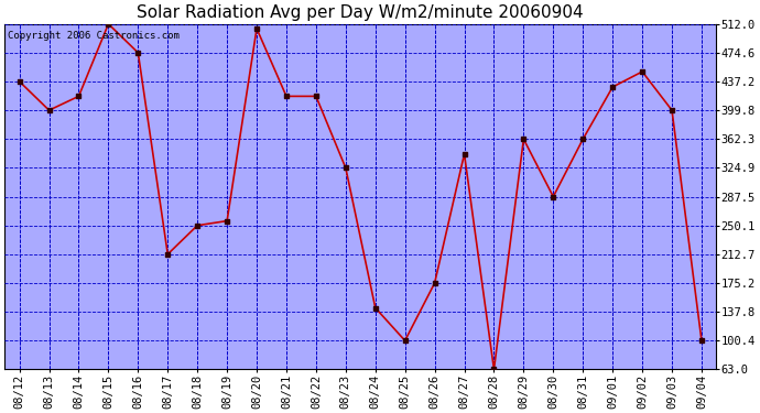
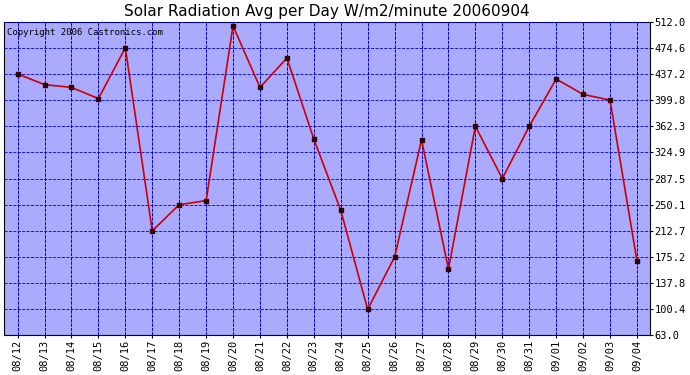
08/13: 400 -> 422
08/15: 512 -> 402
08/22: 418 -> 460
08/23: 325 -> 344
08/24: 143 -> 242
08/28: 63 -> 158
09/02: 450 -> 408
09/04: 100 -> 170
